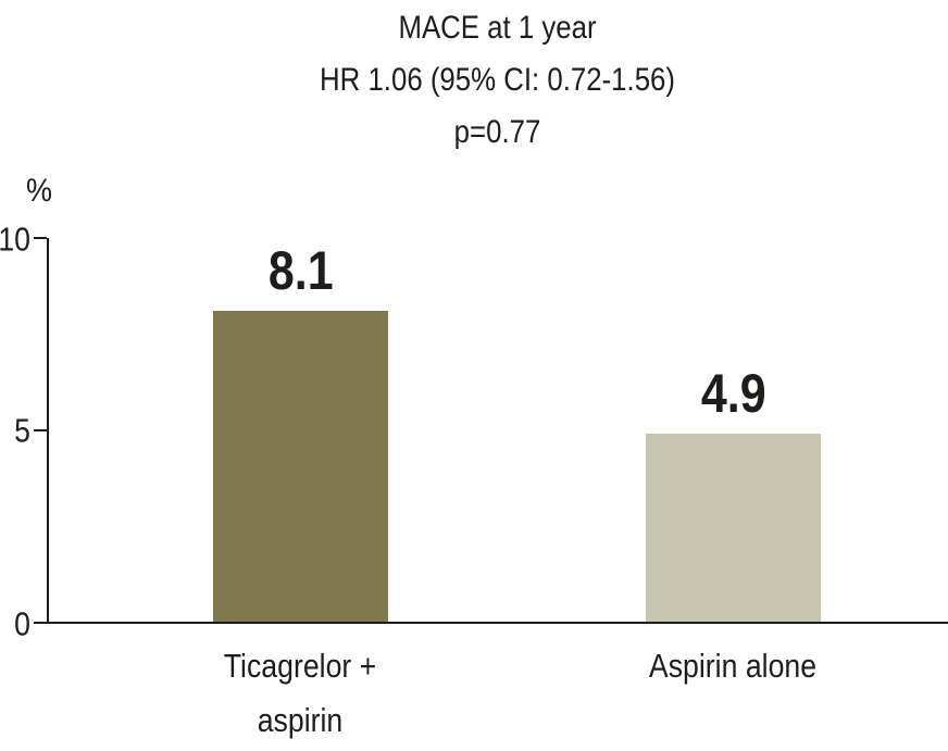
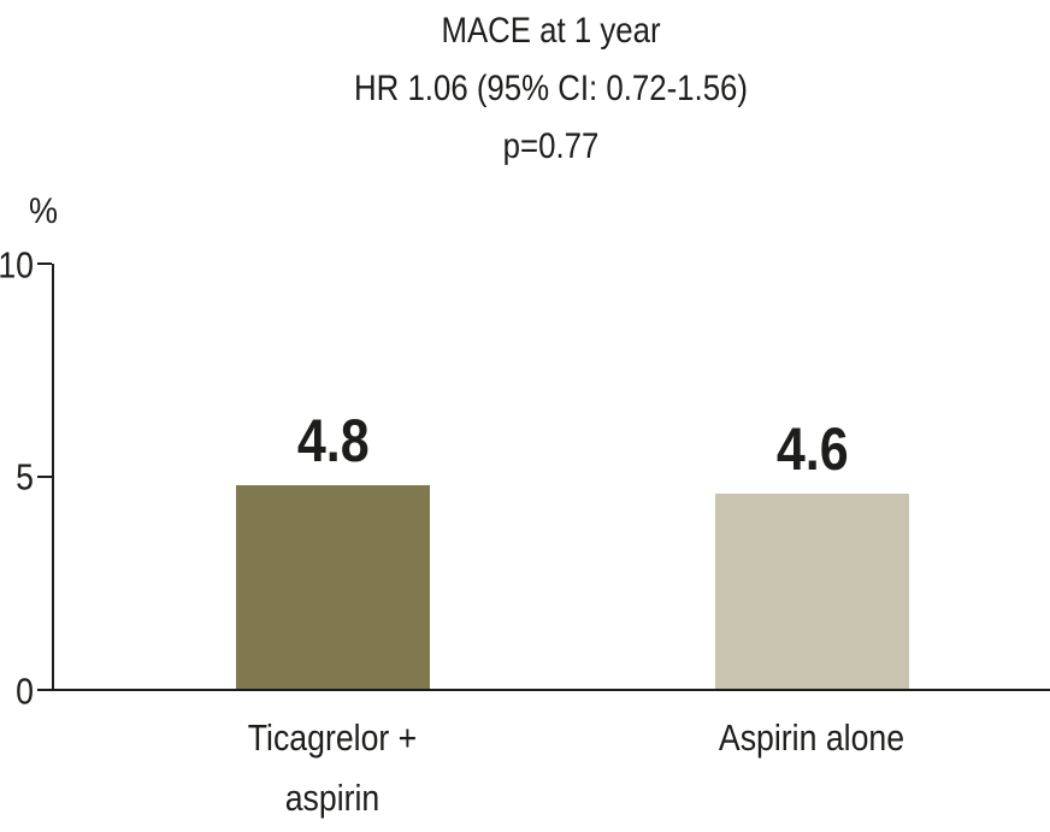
Ticagrelor + aspirin: 8.1 -> 4.8
Aspirin alone: 4.9 -> 4.6
